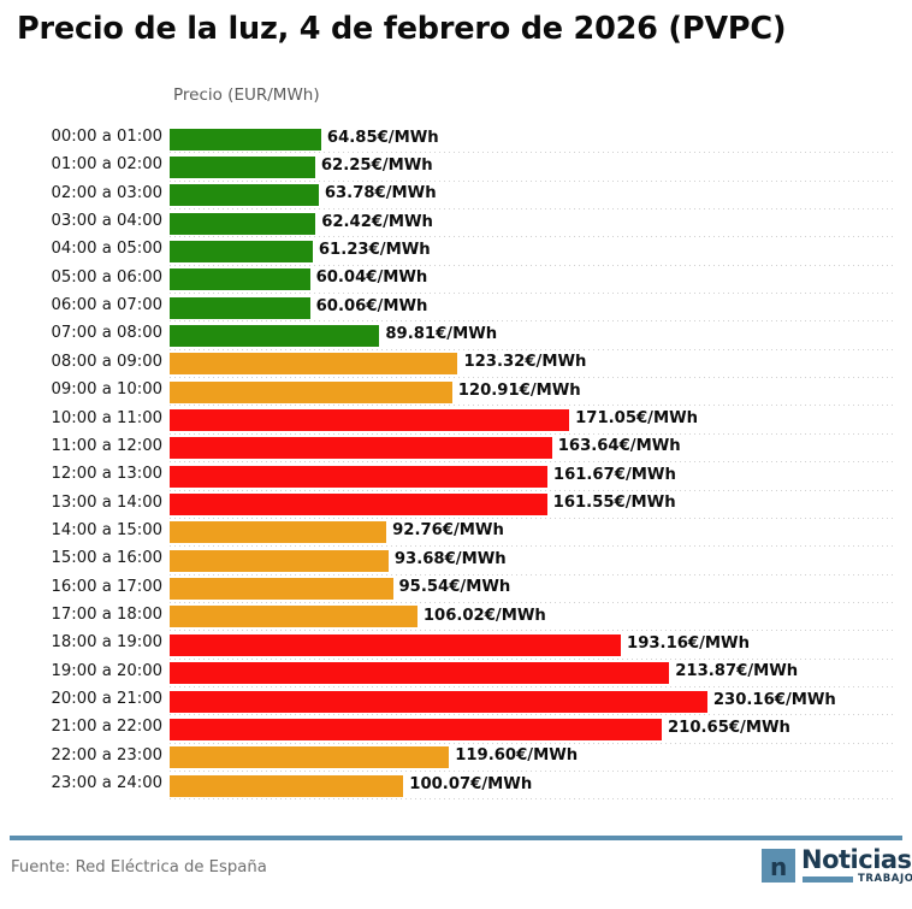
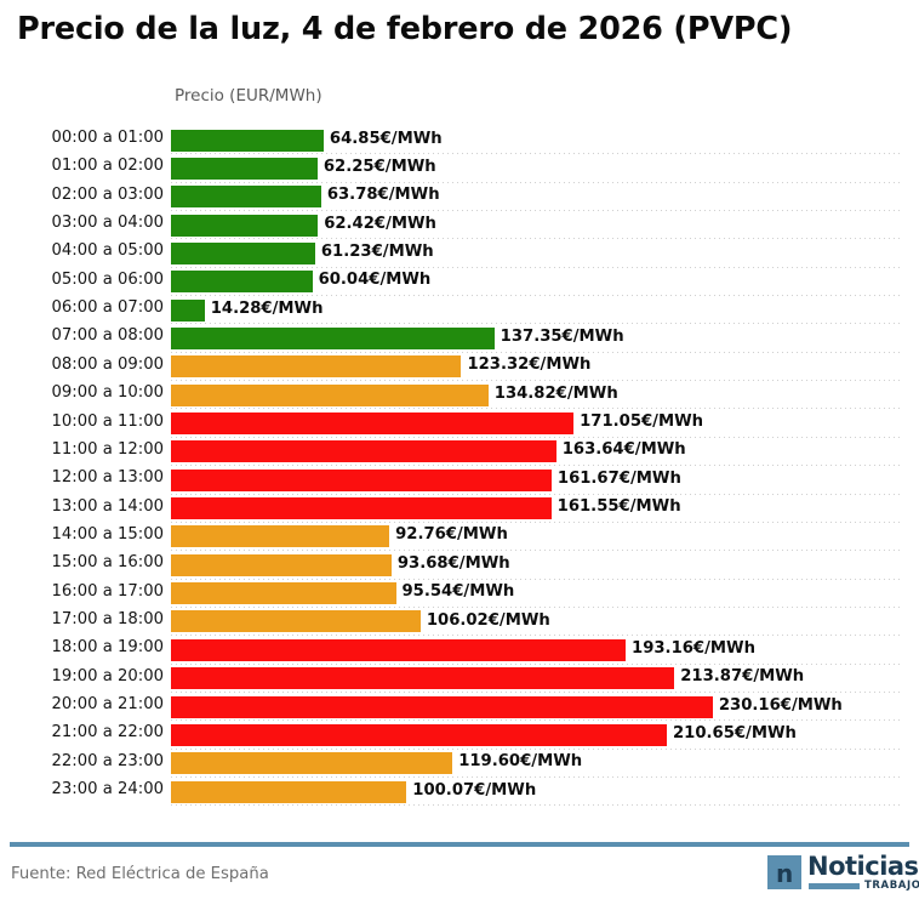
06:00 a 07:00: 60.06 -> 14.28
07:00 a 08:00: 89.81 -> 137.35
09:00 a 10:00: 120.91 -> 134.82
